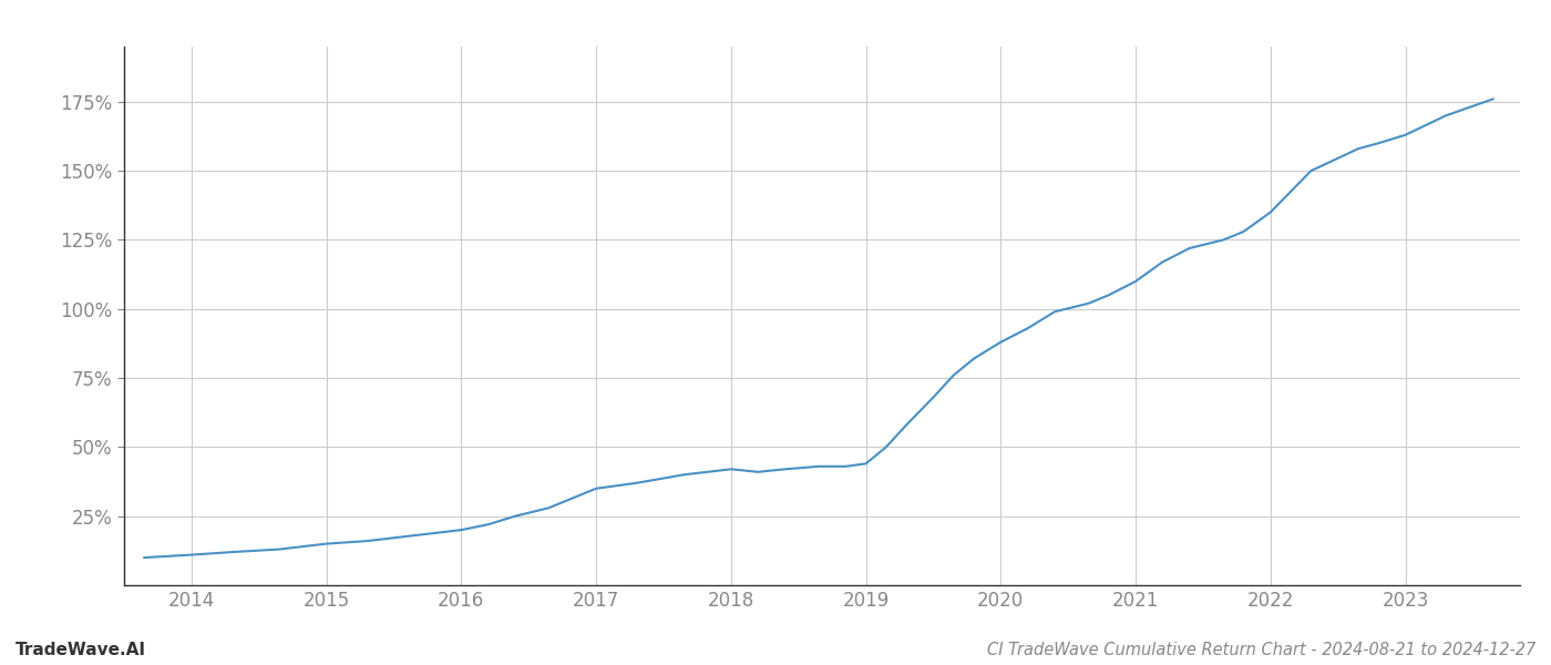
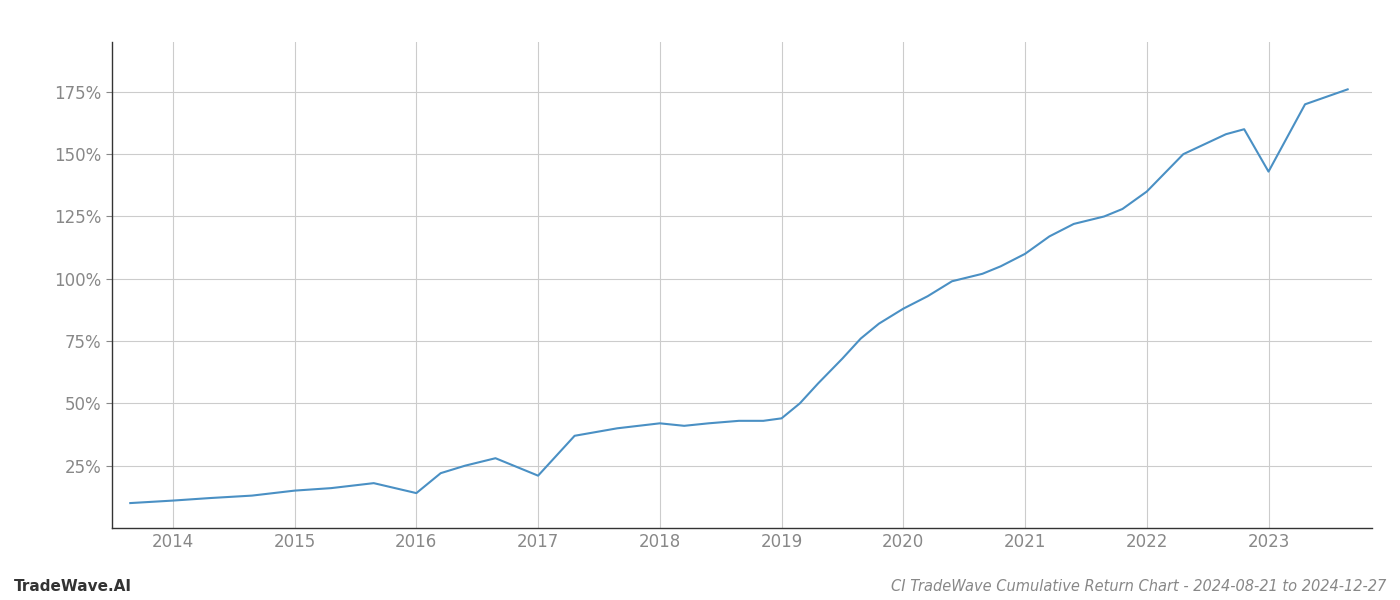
2016: 20% -> 14%
2017: 35% -> 21%
2023: 163% -> 143%
